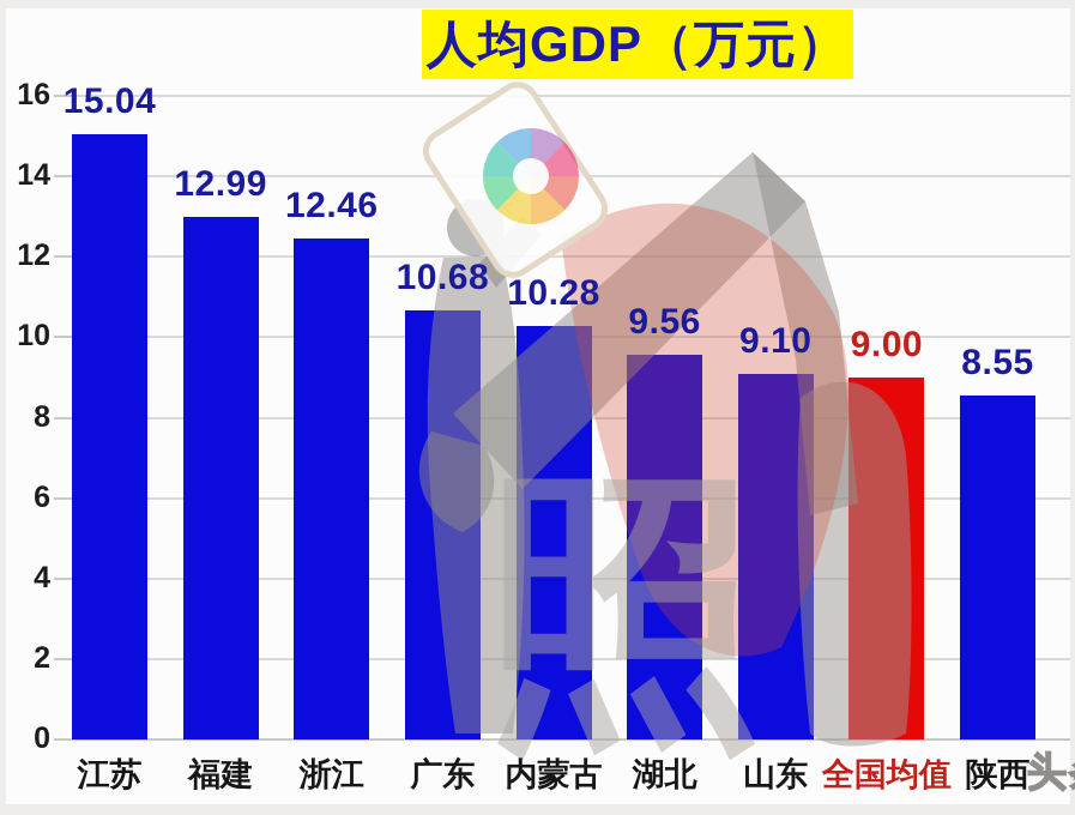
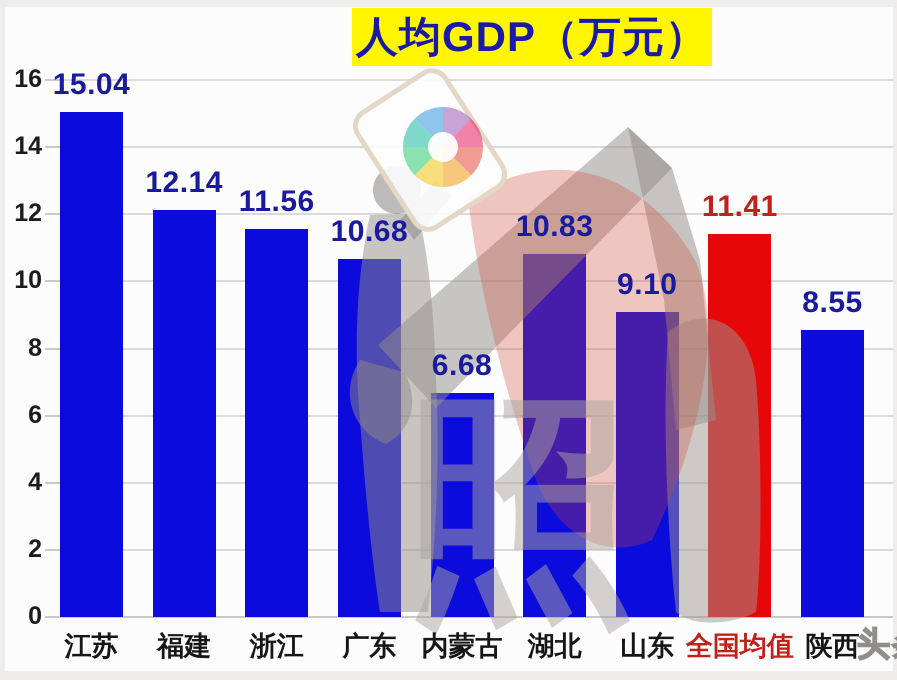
福建: 12.99 -> 12.14
浙江: 12.46 -> 11.56
内蒙古: 10.28 -> 6.68
湖北: 9.56 -> 10.83
全国均值: 9.00 -> 11.41
